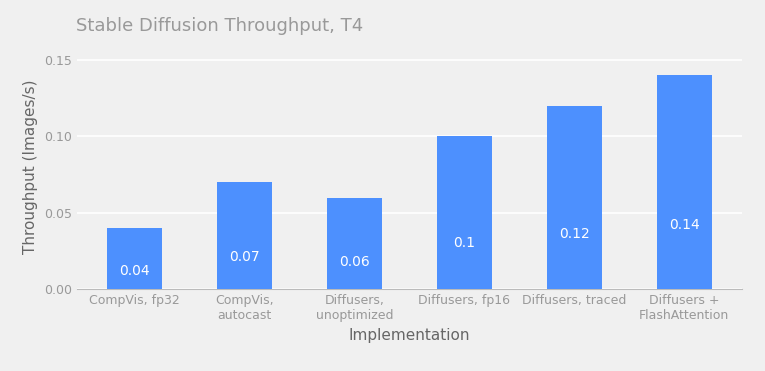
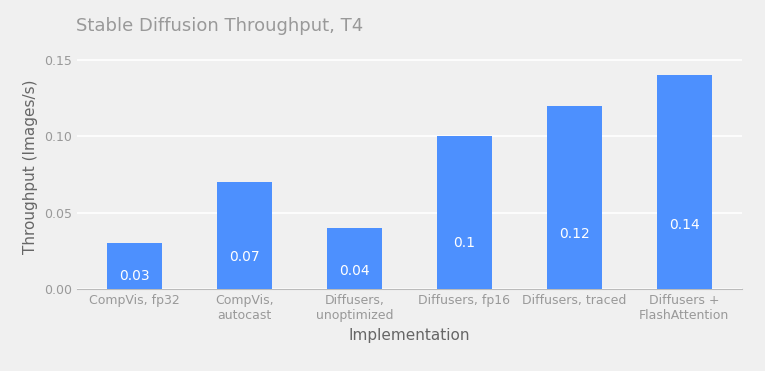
CompVis, fp32: 0.04 -> 0.03
Diffusers, unoptimized: 0.06 -> 0.04
